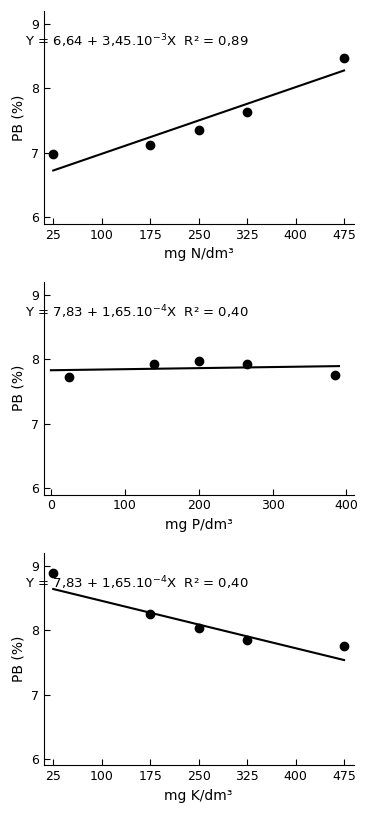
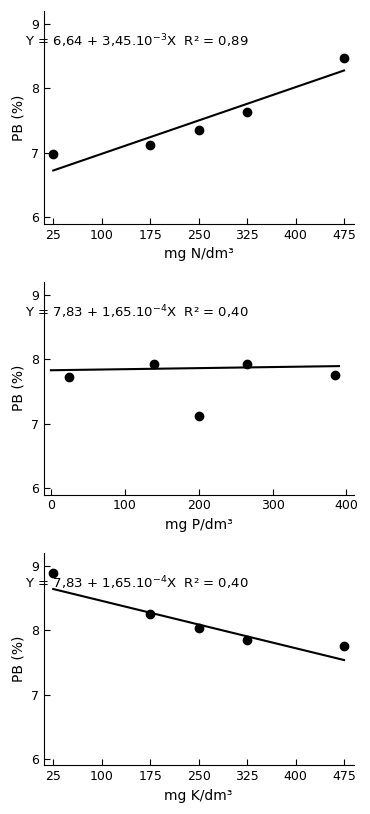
200: 7.98 -> 7.12
